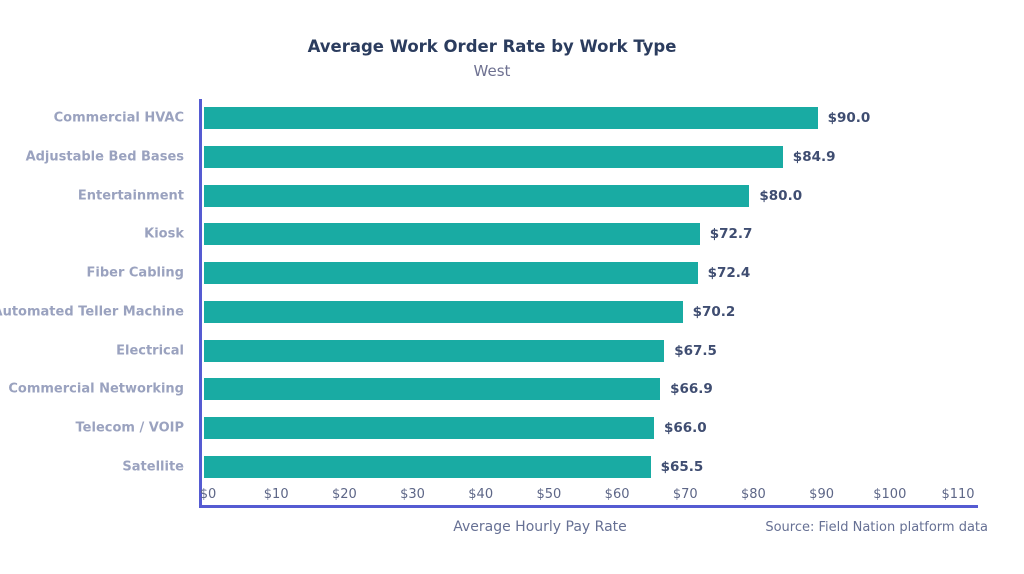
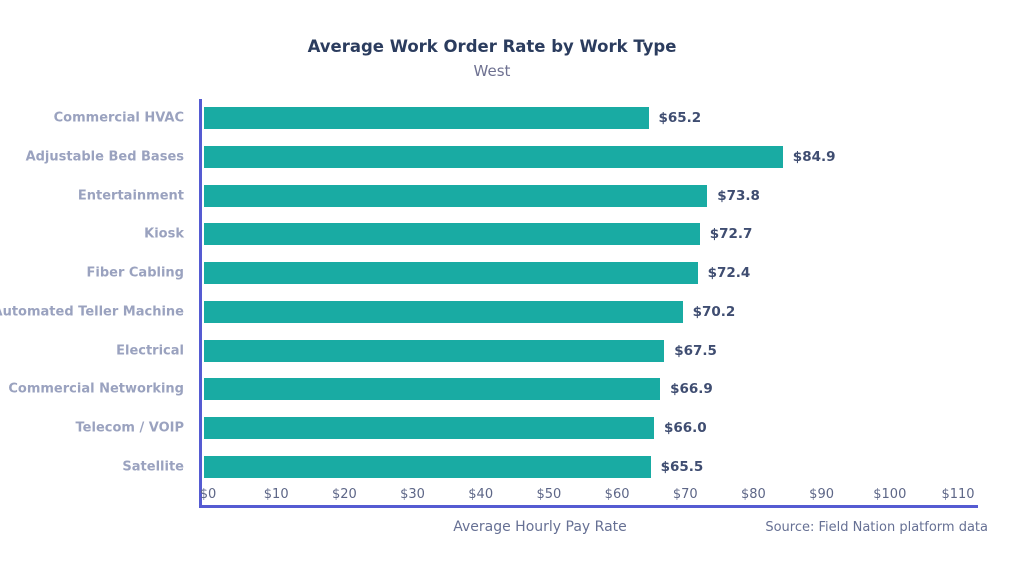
Commercial HVAC: $90.0 -> $65.2
Entertainment: $80.0 -> $73.8
